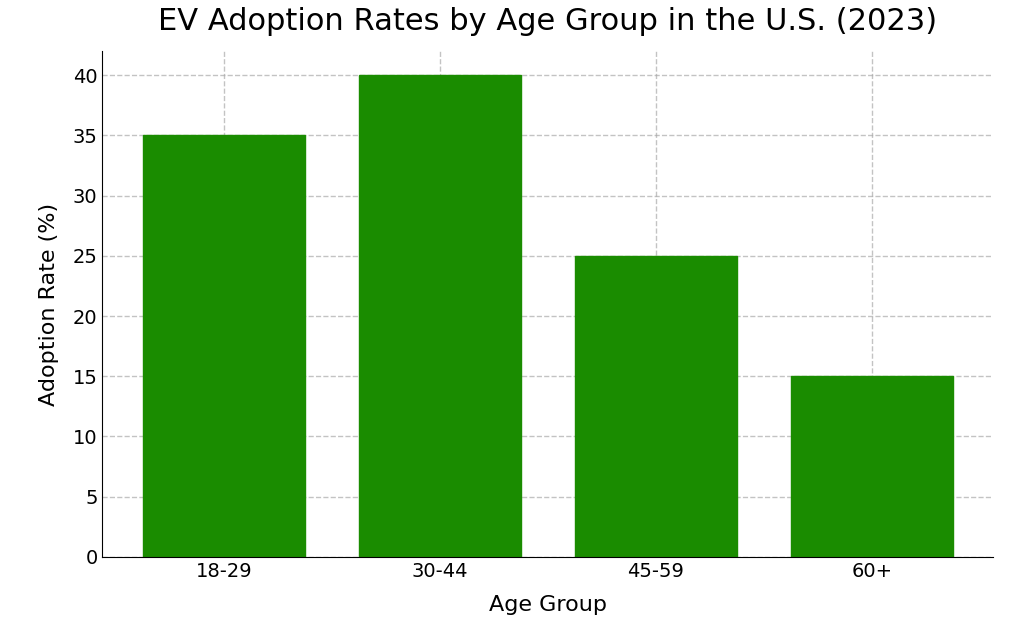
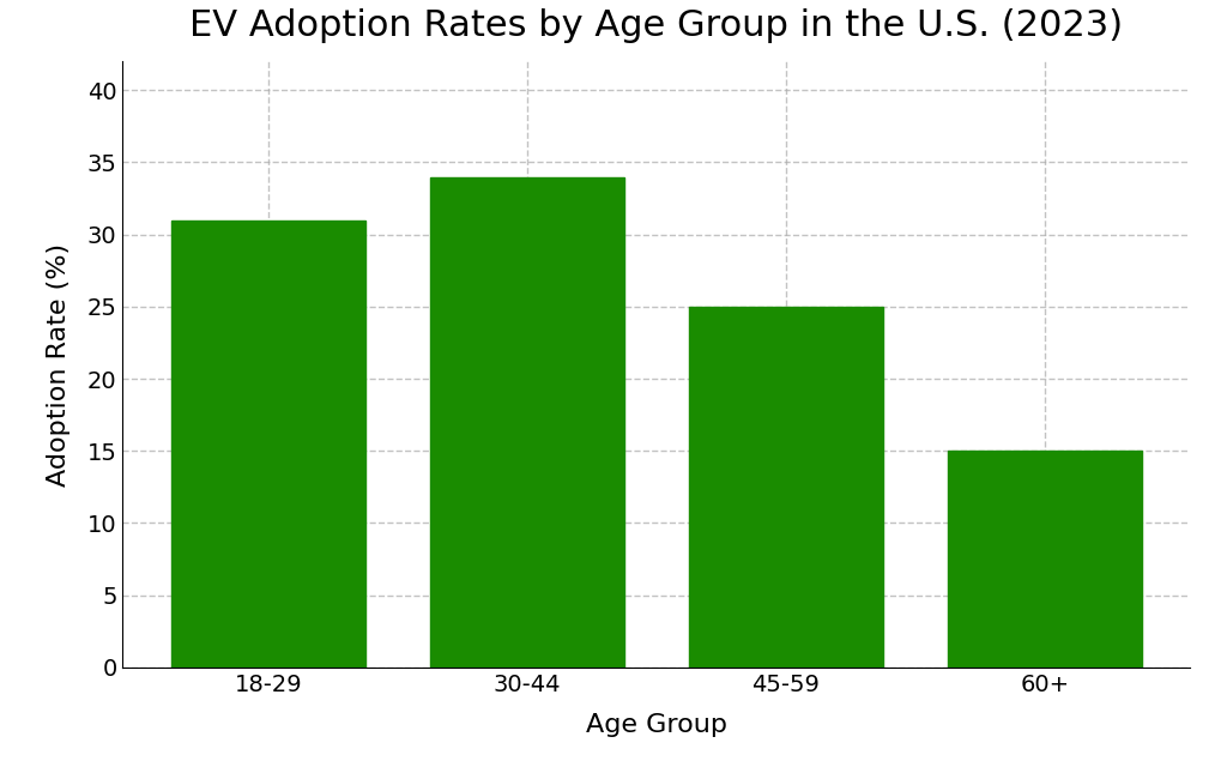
18-29: 35 -> 31
30-44: 40 -> 34
